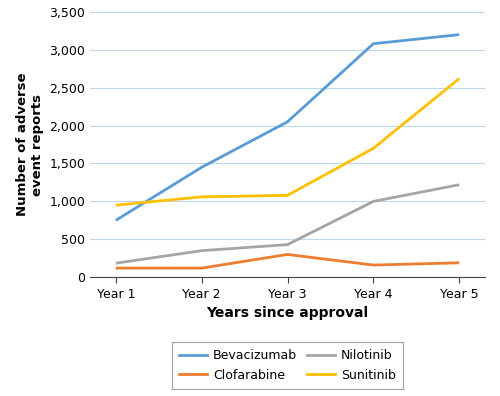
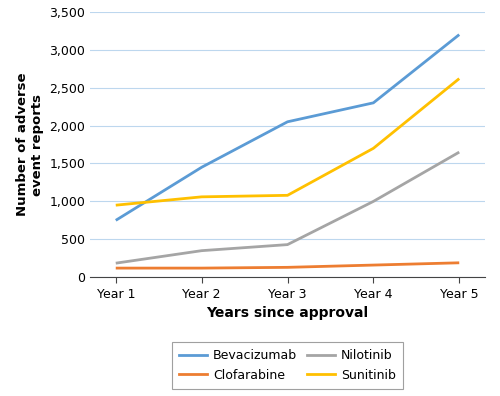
Clofarabine/Year 3: 300 -> 130
Bevacizumab/Year 4: 3,080 -> 2,300
Nilotinib/Year 5: 1,220 -> 1,650
